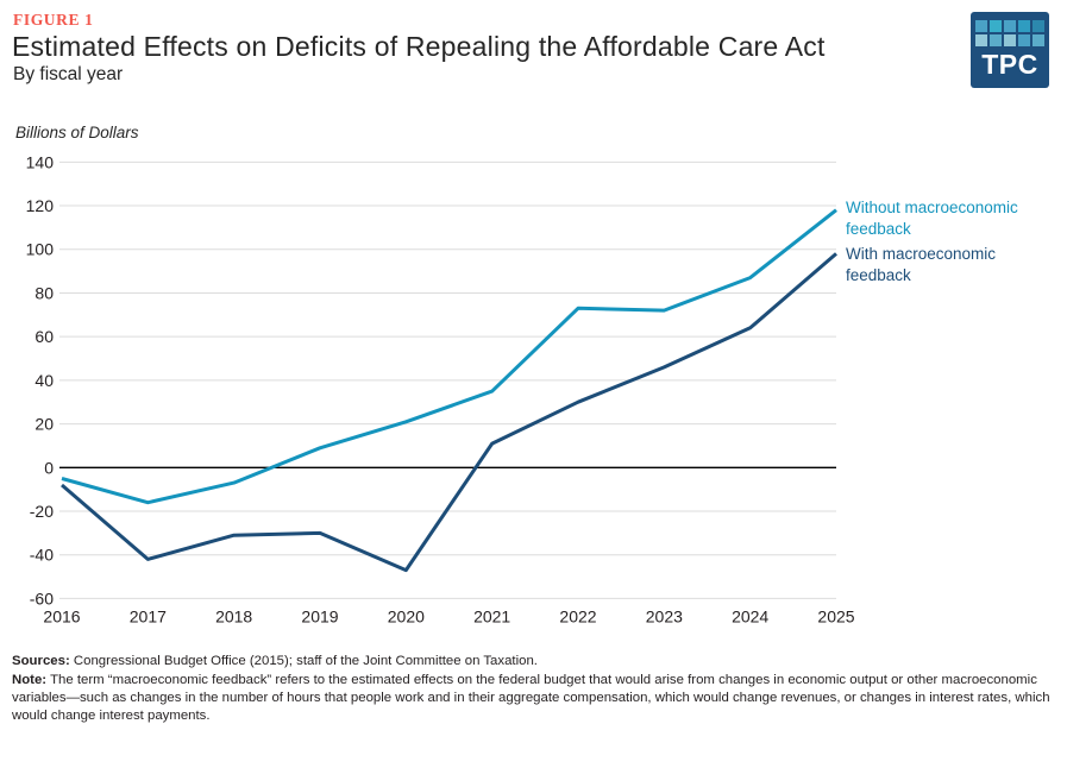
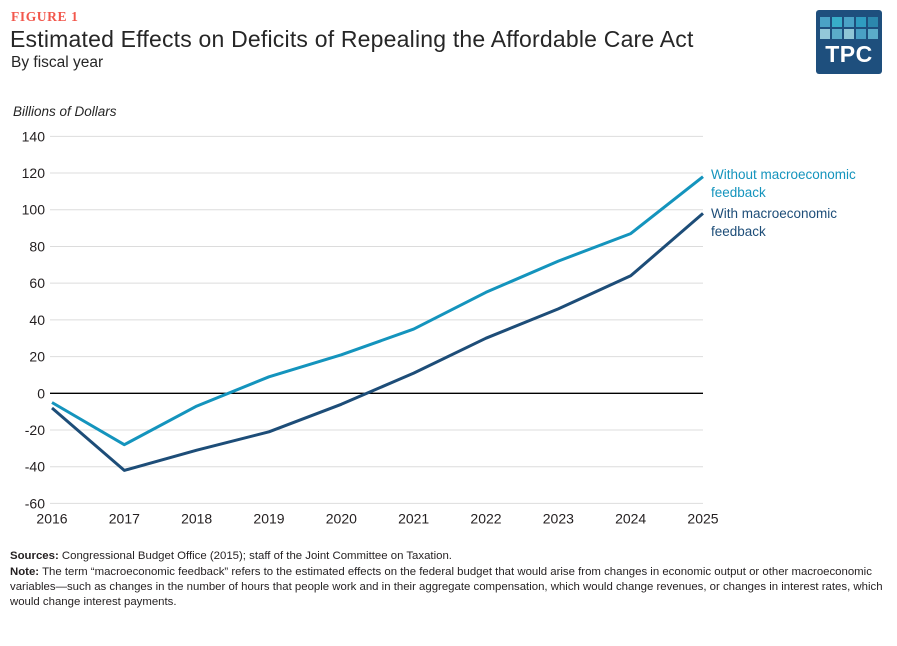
Without macroeconomic feedback/2017: -16 -> -28
With macroeconomic feedback/2019: -30 -> -21
With macroeconomic feedback/2020: -47 -> -6
Without macroeconomic feedback/2022: 73 -> 55
